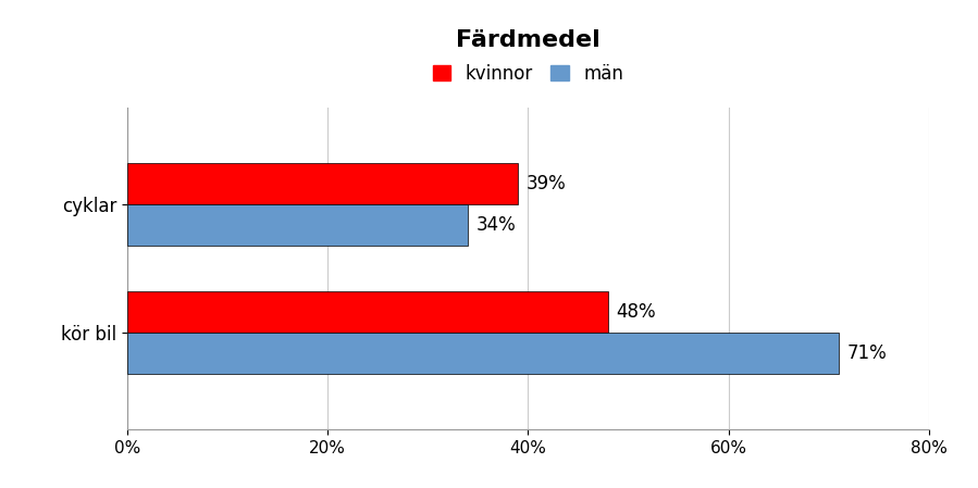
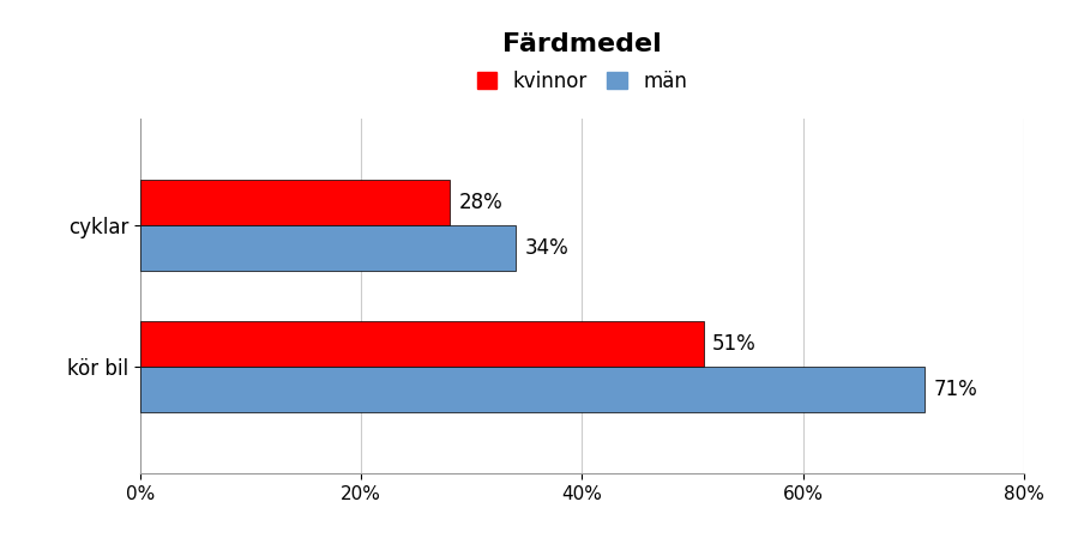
kvinnor/cyklar: 39% -> 28%
kvinnor/kör bil: 48% -> 51%
